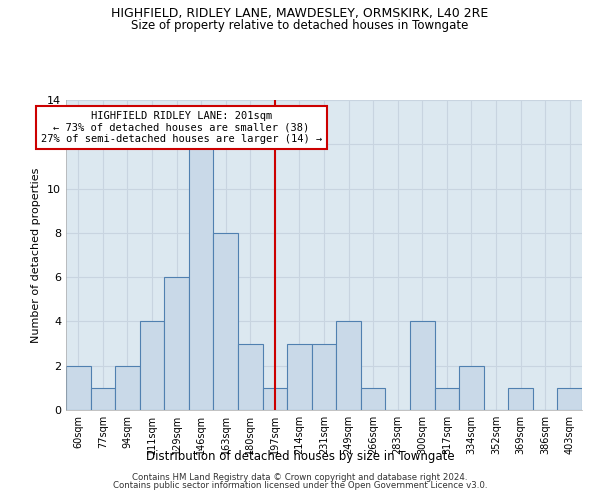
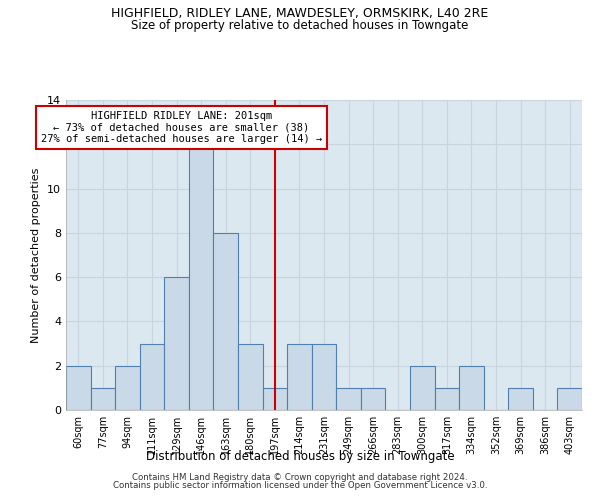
111sqm: 4 -> 3
249sqm: 4 -> 1
300sqm: 4 -> 2
